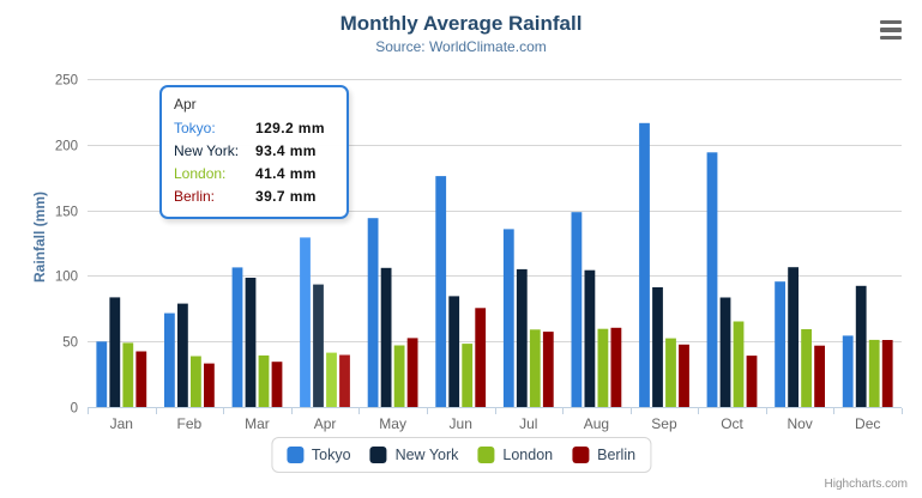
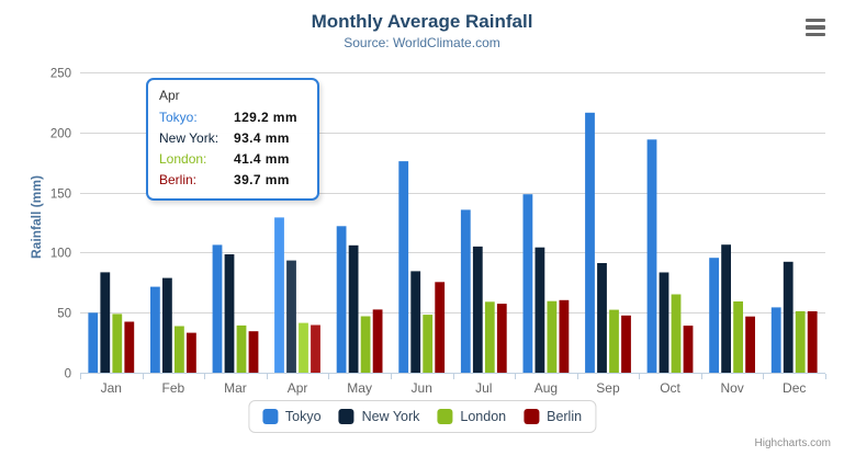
Tokyo/May: 144 -> 122
